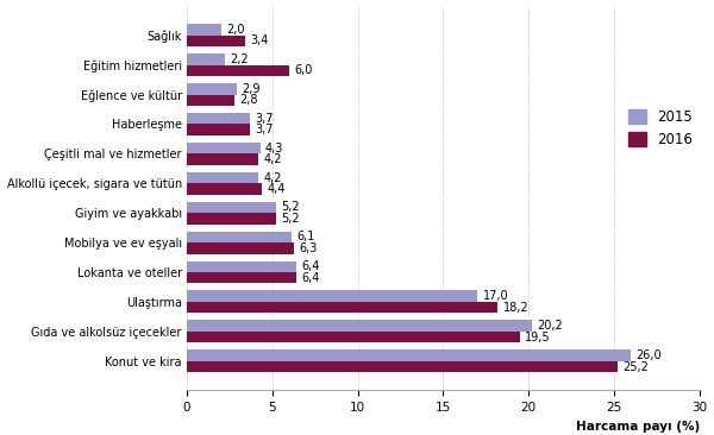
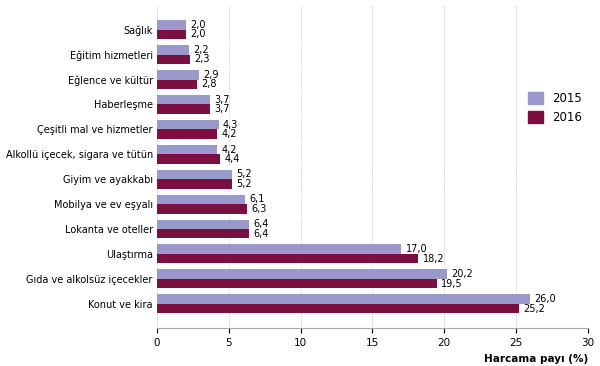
2016/Sağlık: 3,4 -> 2,0
2016/Eğitim hizmetleri: 6,0 -> 2,3
